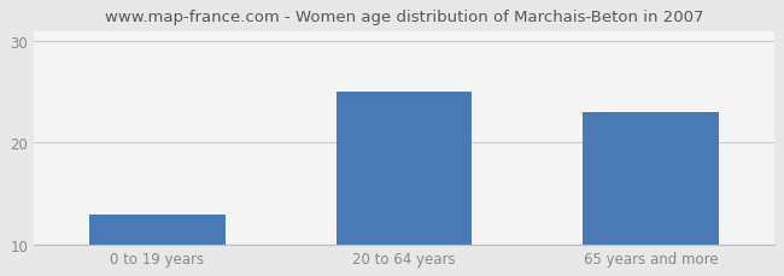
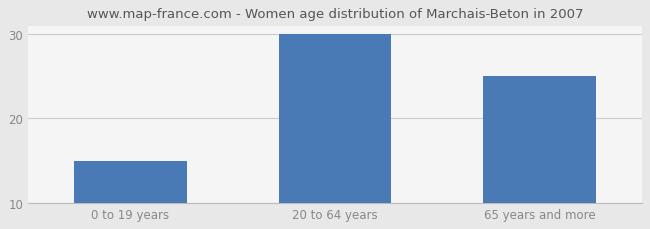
0 to 19 years: 13 -> 15
20 to 64 years: 25 -> 30
65 years and more: 23 -> 25
